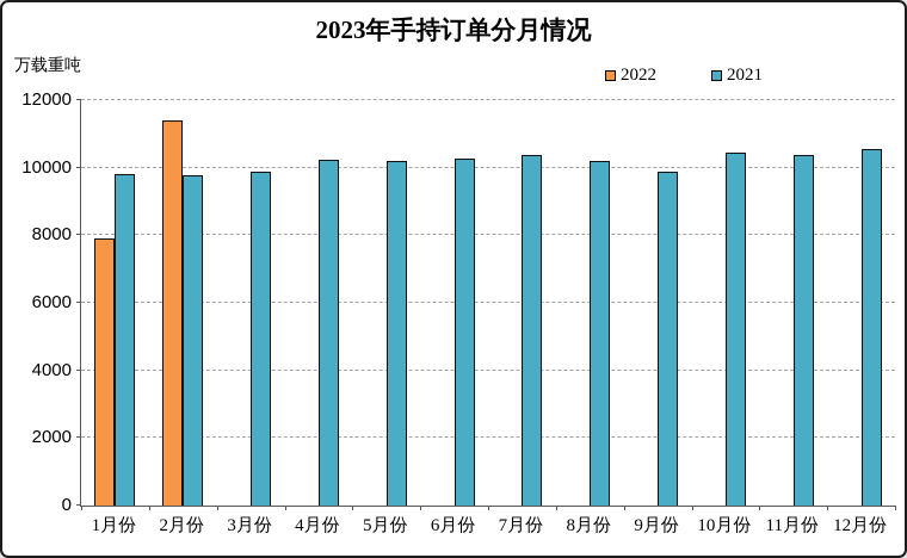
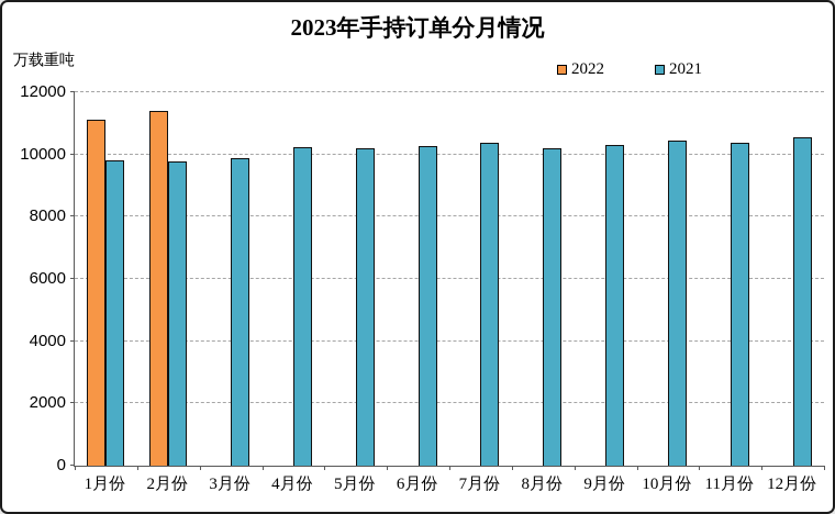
2022/1月份: 7900 -> 11100
2021/9月份: 9900 -> 10300
